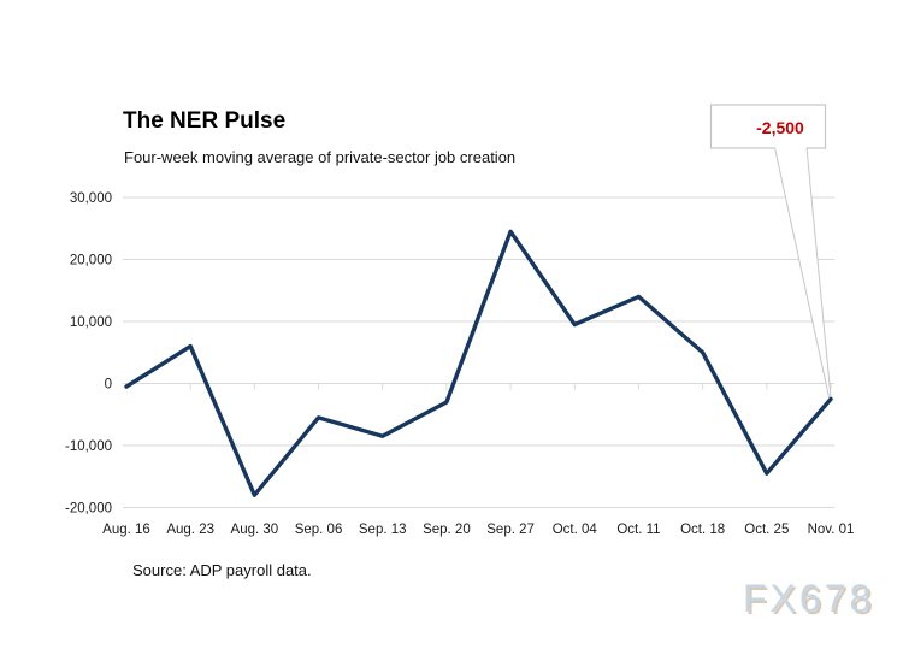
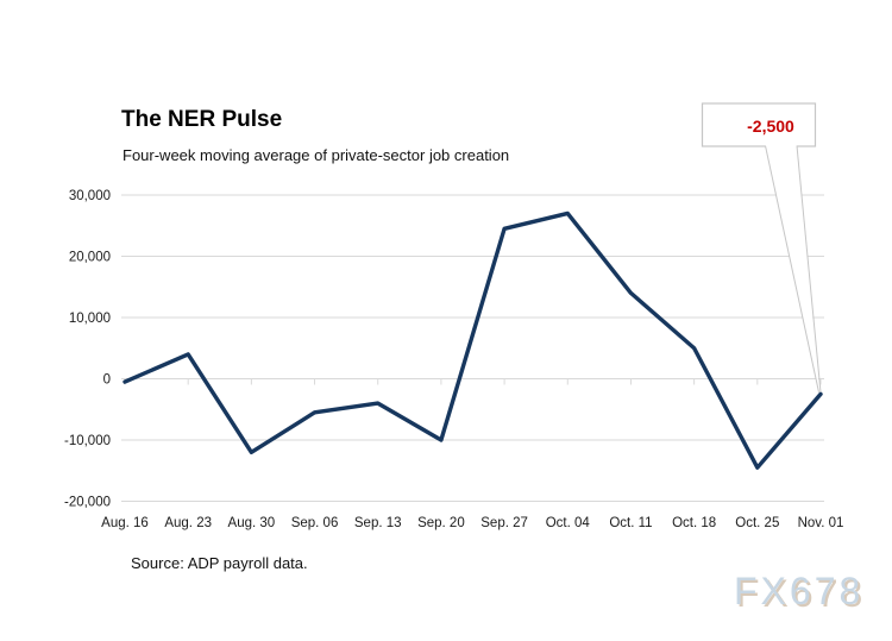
Aug. 23: 6000 -> 4000
Aug. 30: -18000 -> -12000
Sep. 13: -8000 -> -4000
Sep. 20: -3000 -> -10000
Oct. 04: 10000 -> 27000
